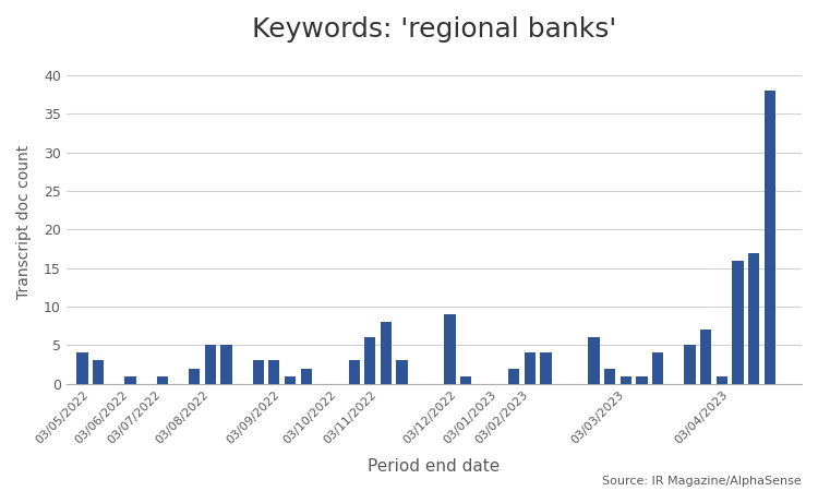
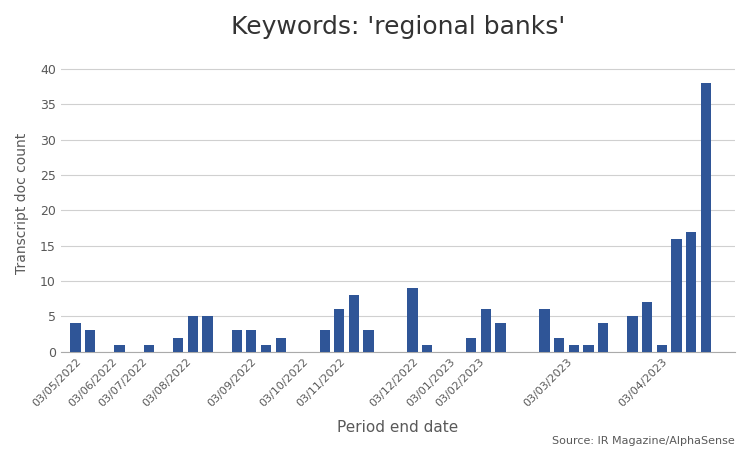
03/02/2023: 4 -> 6
